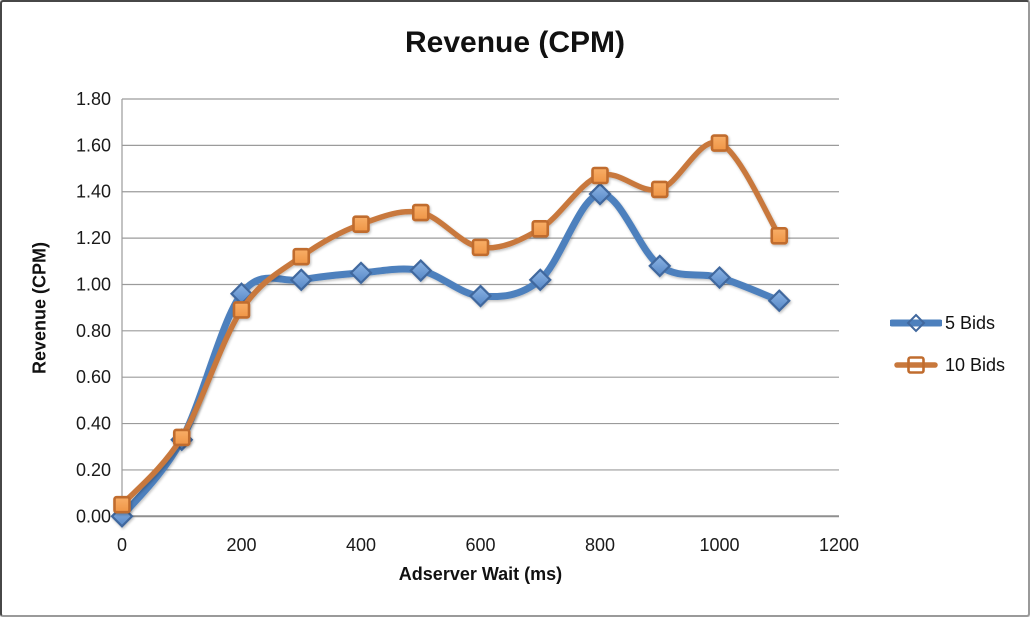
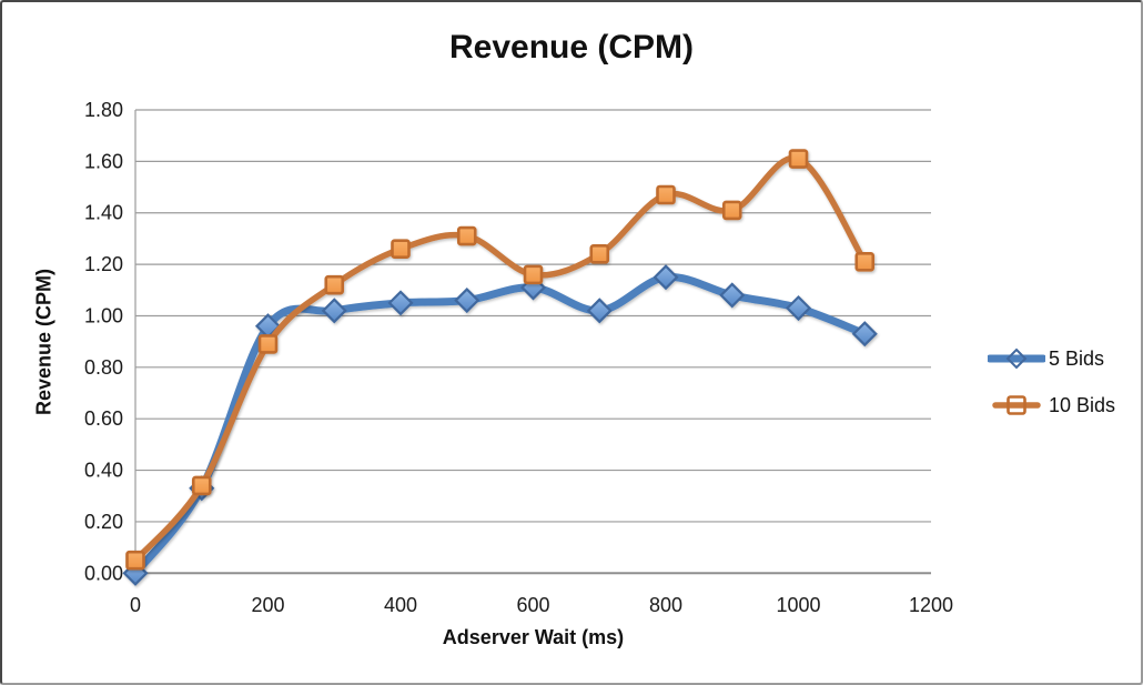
5 Bids/600: 0.95 -> 1.11
5 Bids/800: 1.39 -> 1.15
